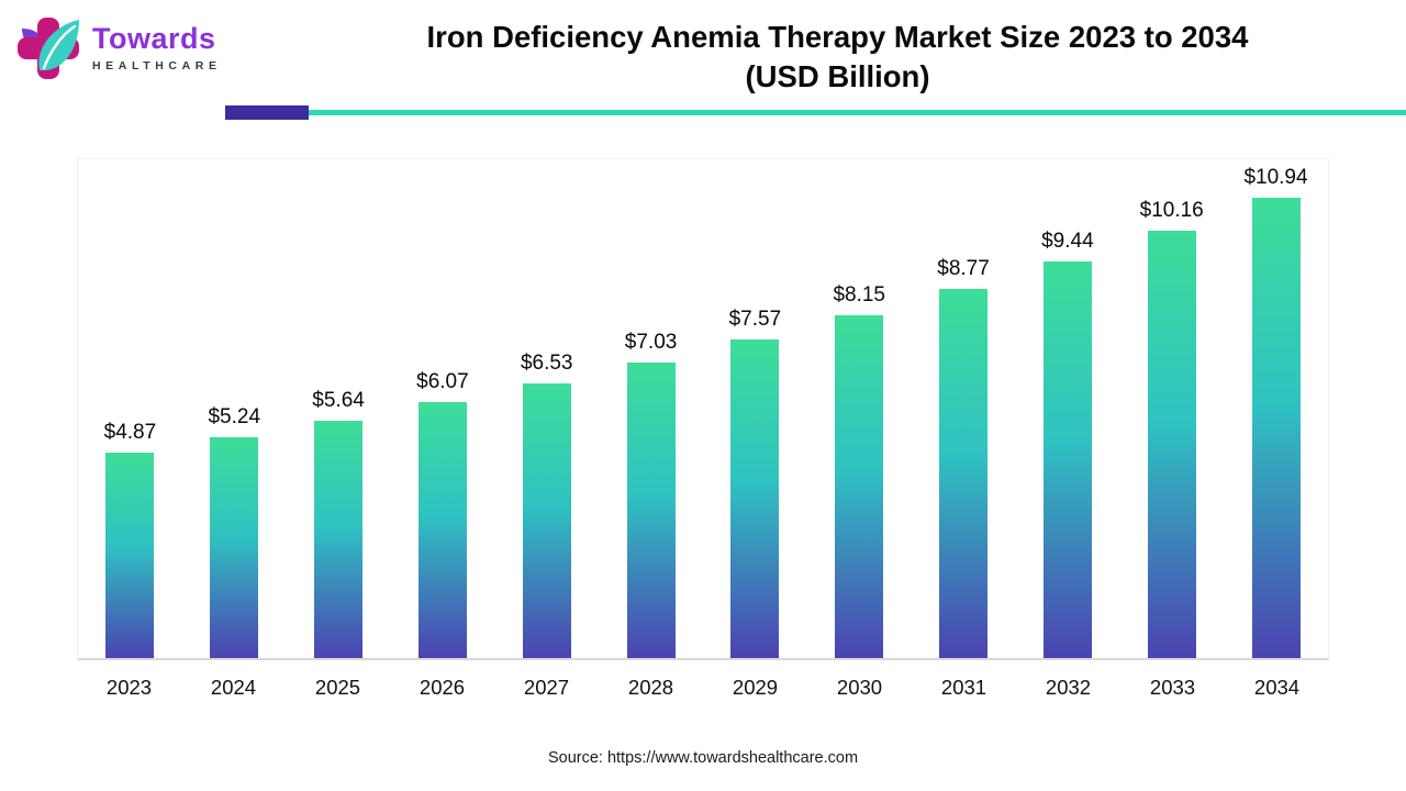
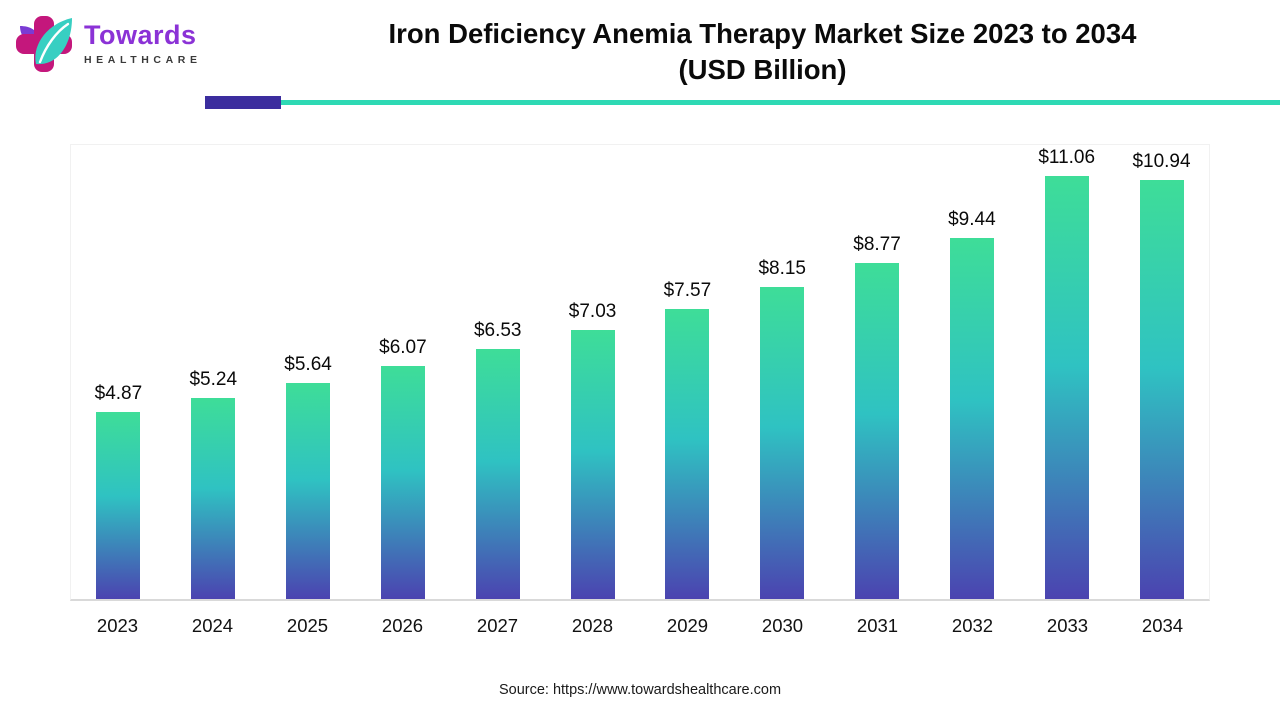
2033: $10.16 -> $11.06
